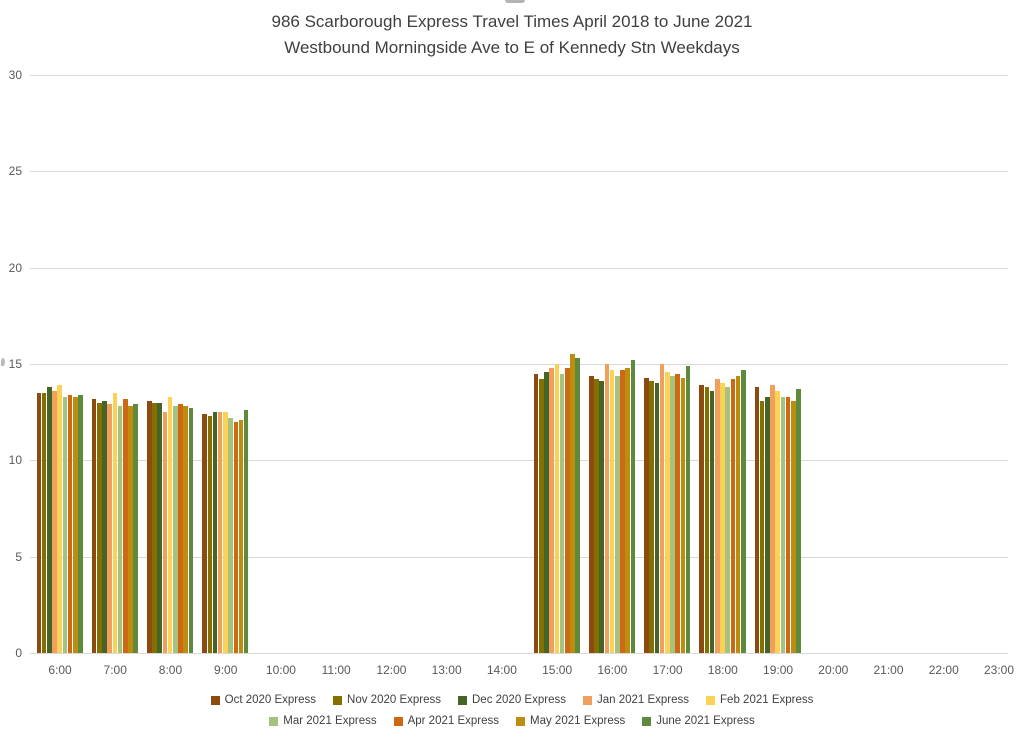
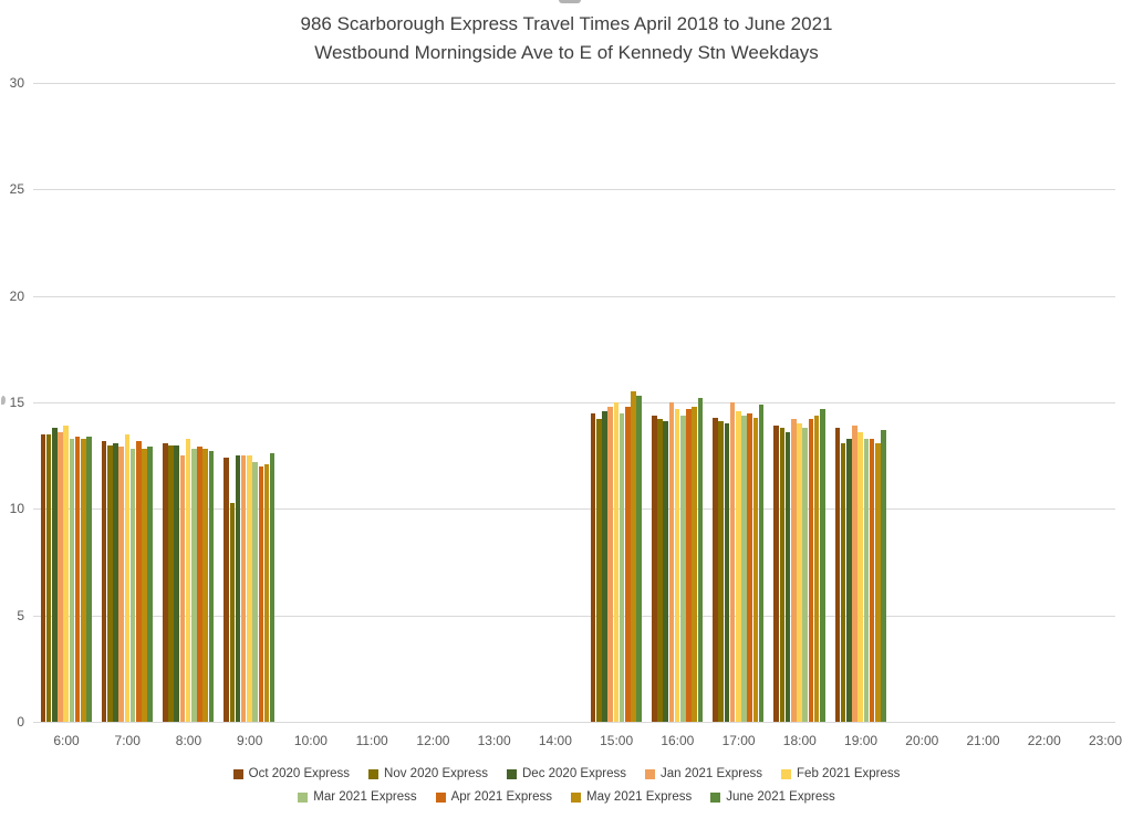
Nov 2020 Express/9:00: 12.3 -> 10.3
